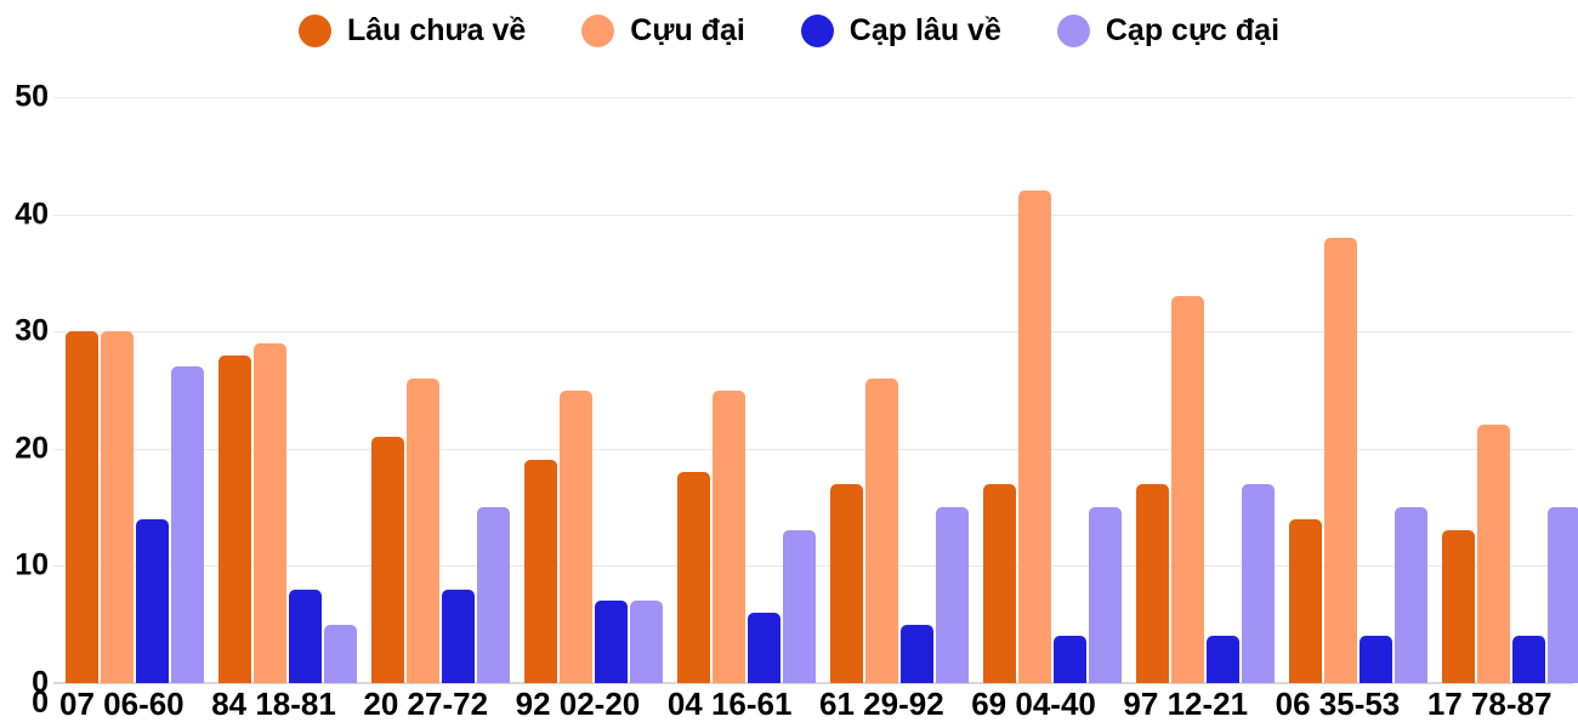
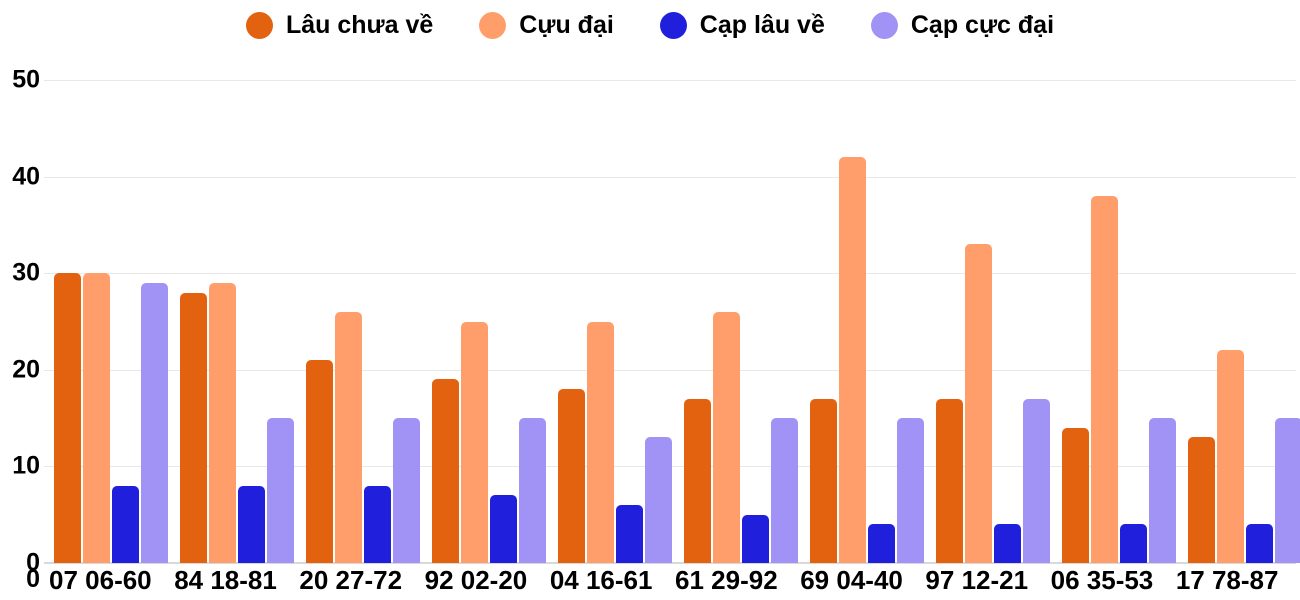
Cạp lâu về/07 06-60: 14 -> 8
Cạp cực đại/07 06-60: 27 -> 29
Cạp cực đại/84 18-81: 5 -> 15
Cạp cực đại/92 02-20: 7 -> 15
